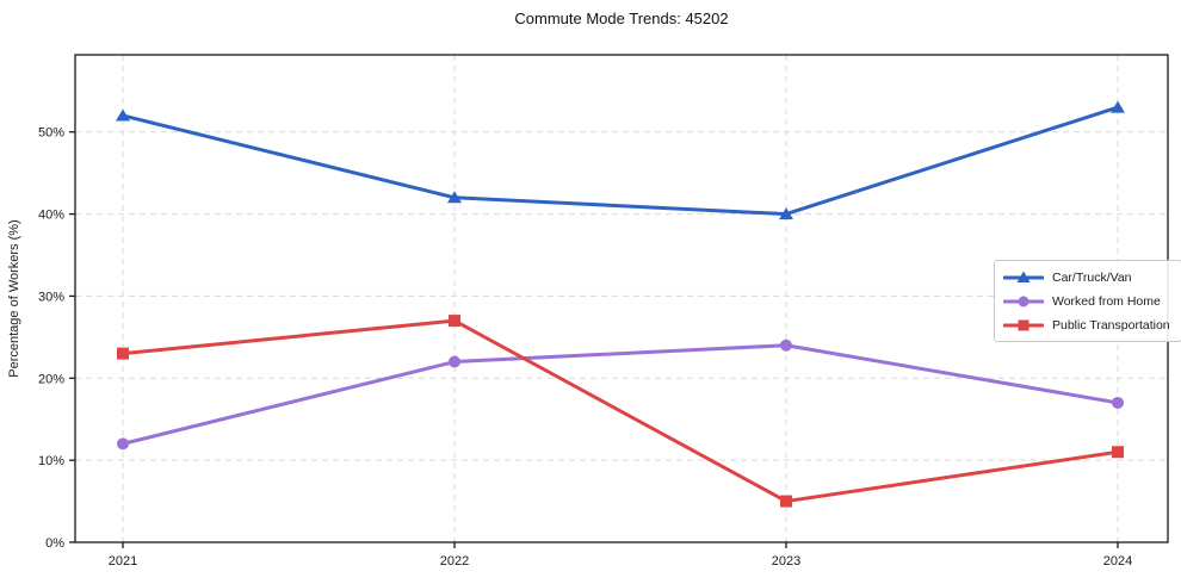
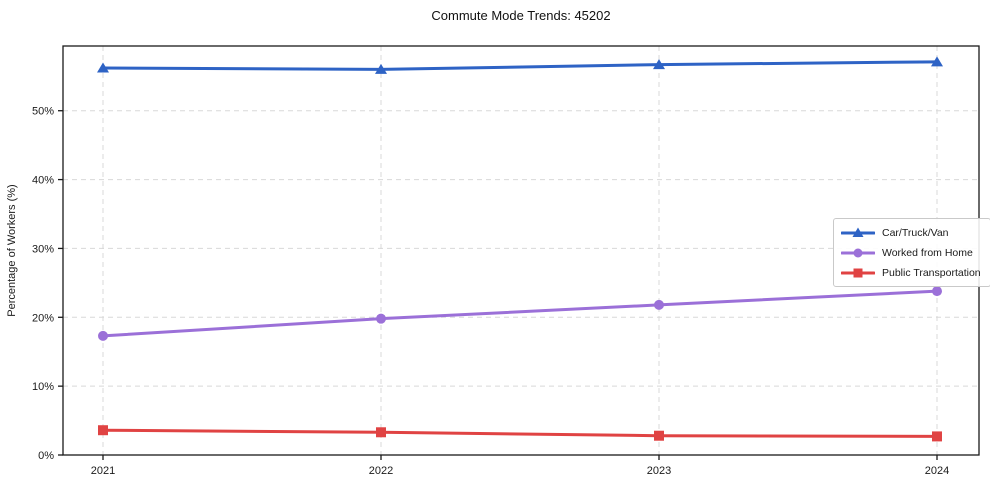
Car/Truck/Van/2021: 52% -> 56%
Worked from Home/2021: 12% -> 17%
Public Transportation/2021: 23% -> 4%
Car/Truck/Van/2022: 42% -> 56%
Worked from Home/2022: 22% -> 20%
Public Transportation/2022: 27% -> 3%
Car/Truck/Van/2023: 40% -> 57%
Worked from Home/2023: 24% -> 22%
Public Transportation/2023: 5% -> 3%
Car/Truck/Van/2024: 53% -> 57%
Worked from Home/2024: 17% -> 24%
Public Transportation/2024: 11% -> 3%
